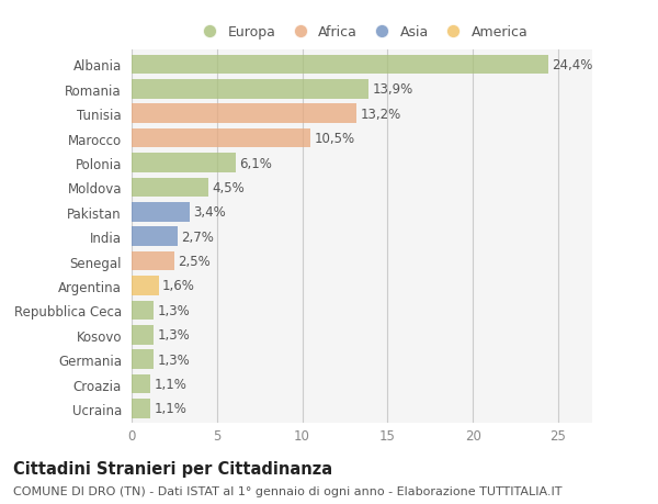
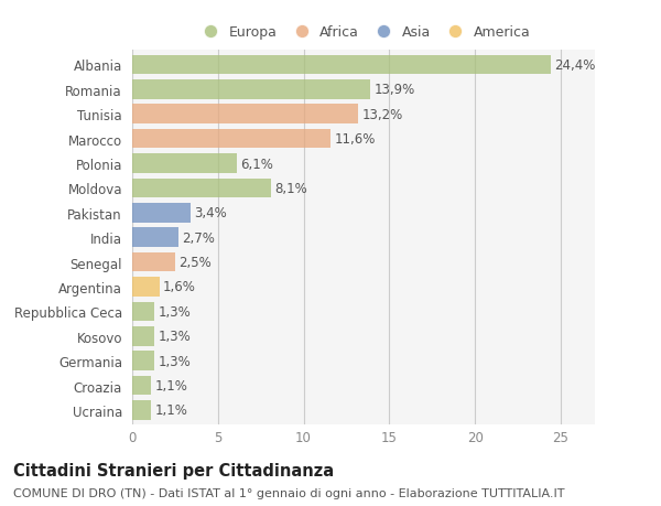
Marocco: 10,5% -> 11,6%
Moldova: 4,5% -> 8,1%
